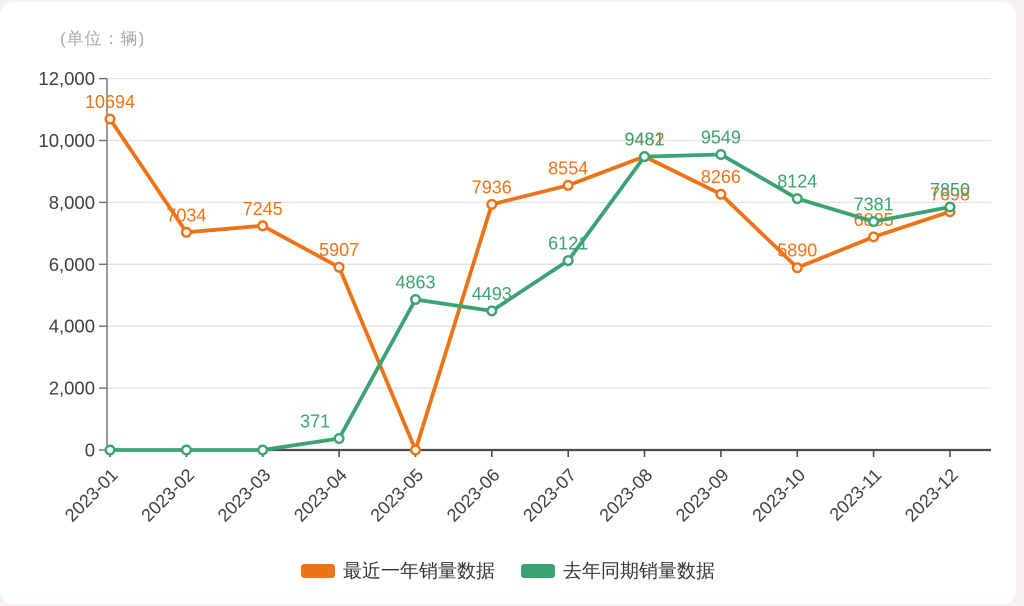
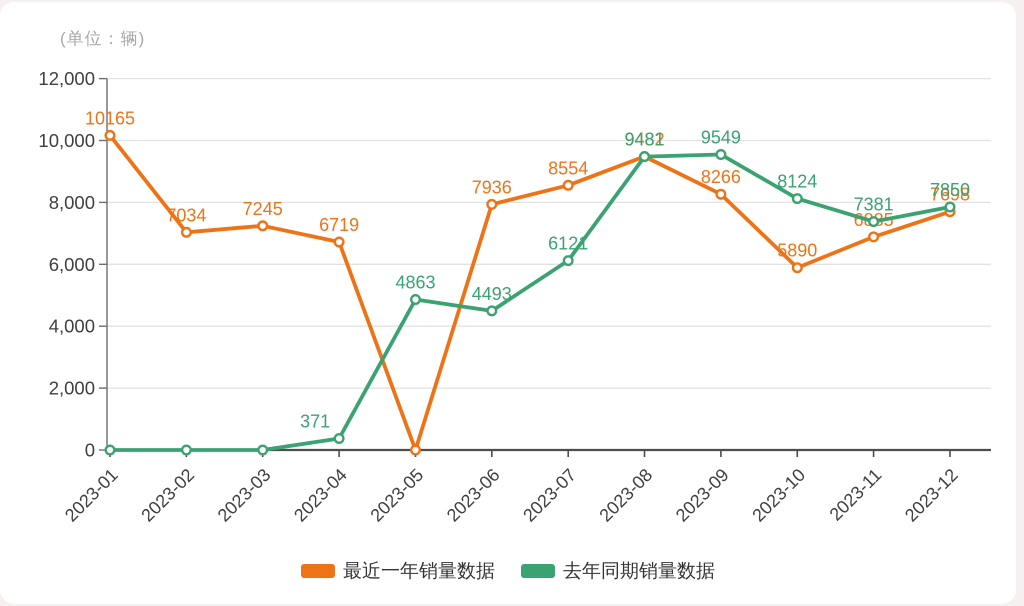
最近一年销量数据/2023-01: 10694 -> 10165
最近一年销量数据/2023-04: 5907 -> 6719
